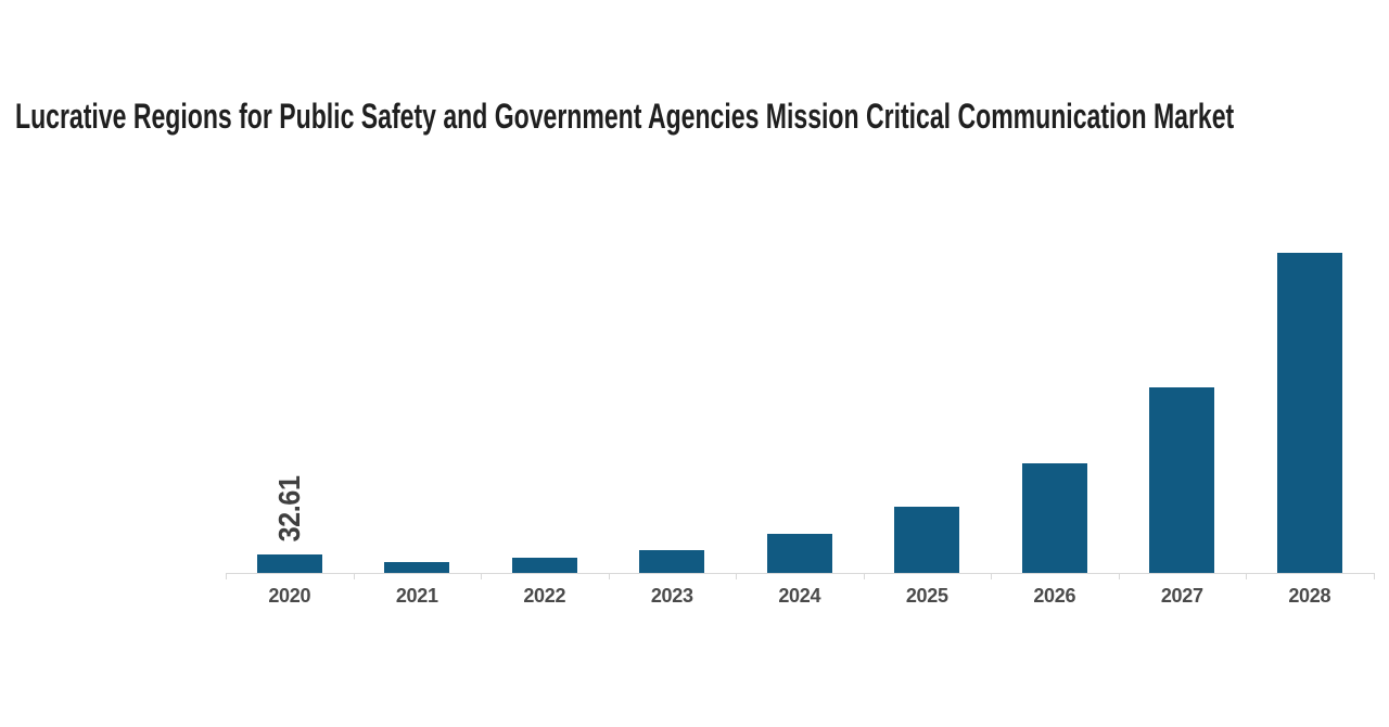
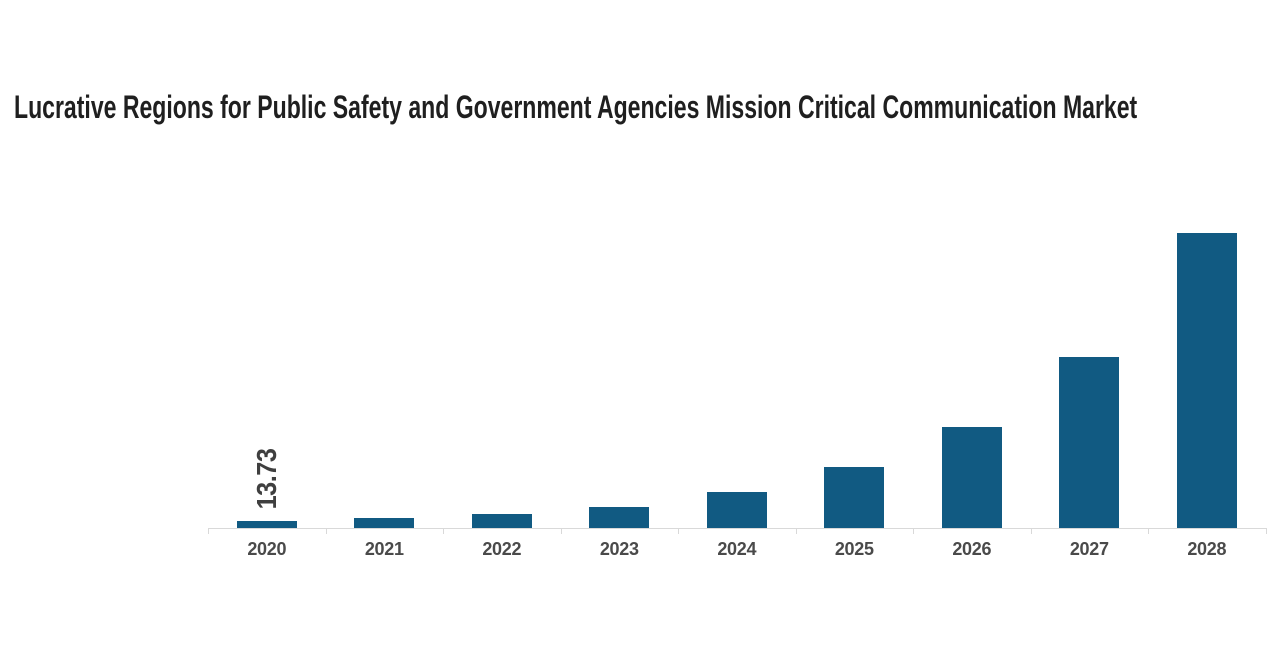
2020: 32.61 -> 13.73
